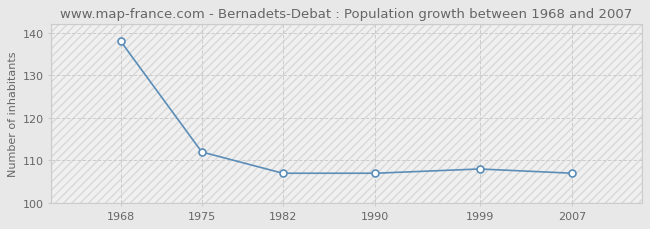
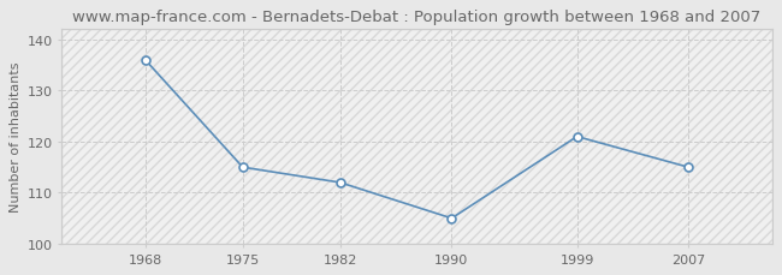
1968: 138 -> 136
1975: 112 -> 115
1982: 107 -> 112
1990: 107 -> 105
1999: 108 -> 121
2007: 107 -> 115
